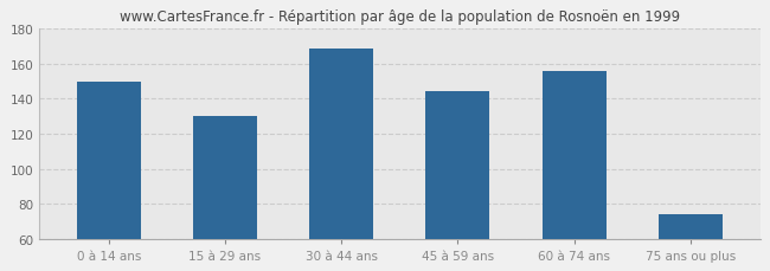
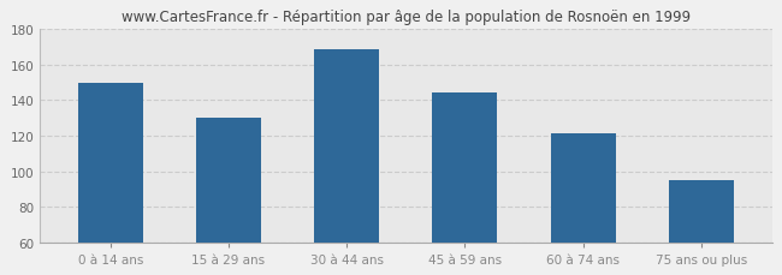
60 à 74 ans: 156 -> 121
75 ans ou plus: 74 -> 95
